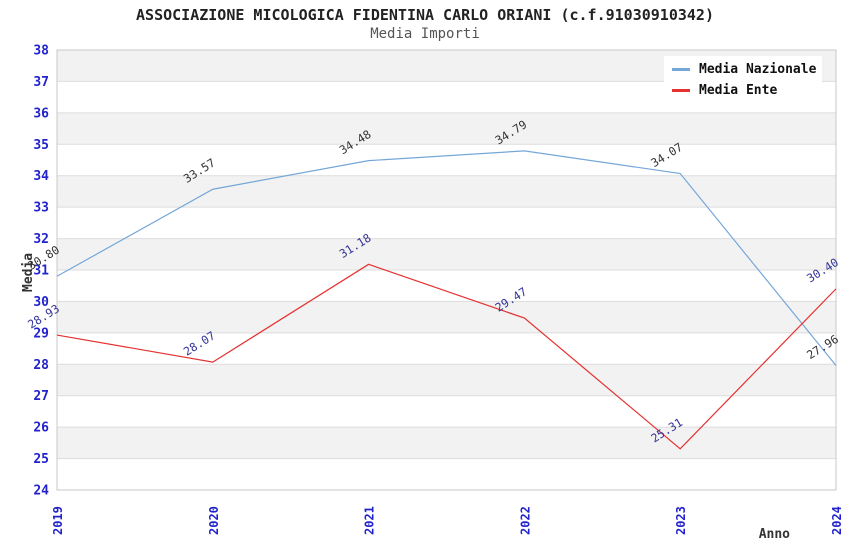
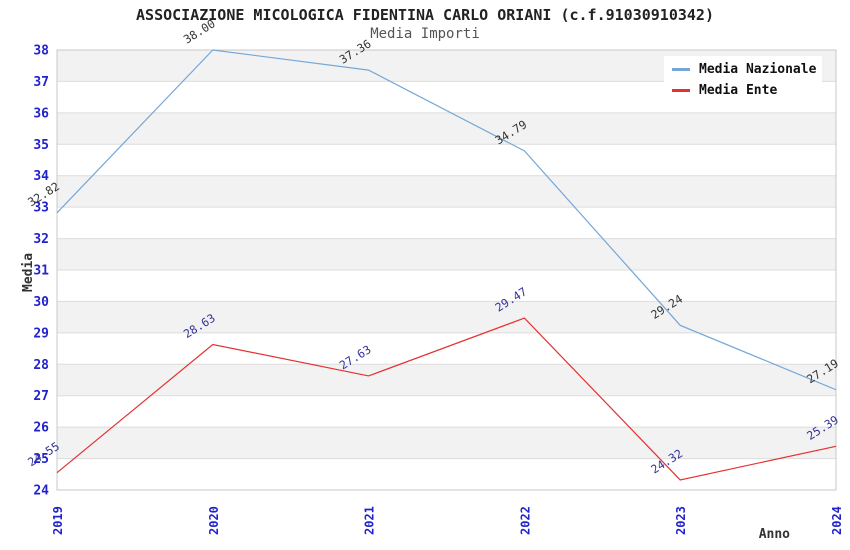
Media Nazionale/2019: 30.80 -> 32.82
Media Ente/2019: 28.93 -> 24.55
Media Nazionale/2020: 33.57 -> 38.00
Media Ente/2020: 28.07 -> 28.63
Media Nazionale/2021: 34.48 -> 37.36
Media Ente/2021: 31.18 -> 27.63
Media Nazionale/2023: 34.07 -> 29.24
Media Ente/2023: 25.31 -> 24.32
Media Nazionale/2024: 27.96 -> 27.19
Media Ente/2024: 30.40 -> 25.39
